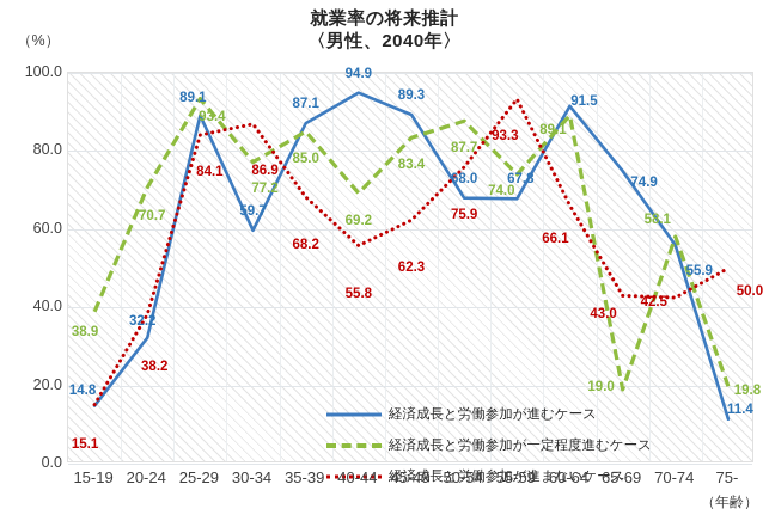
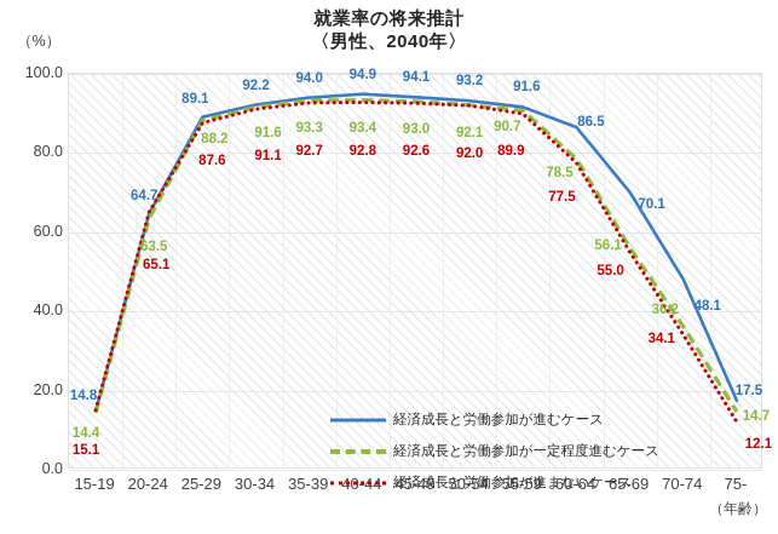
経済成長と労働参加が一定程度進むケース/15-19: 38.9 -> 14.4
経済成長と労働参加が進むケース/20-24: 32.2 -> 64.7
経済成長と労働参加が一定程度進むケース/20-24: 70.7 -> 63.5
経済成長と労働参加が進まないケース/20-24: 38.2 -> 65.1
経済成長と労働参加が一定程度進むケース/25-29: 93.4 -> 88.2
経済成長と労働参加が進まないケース/25-29: 84.1 -> 87.6
経済成長と労働参加が進むケース/30-34: 59.7 -> 92.2
経済成長と労働参加が一定程度進むケース/30-34: 77.2 -> 91.6
経済成長と労働参加が進まないケース/30-34: 86.9 -> 91.1
経済成長と労働参加が進むケース/35-39: 87.1 -> 94.0
経済成長と労働参加が一定程度進むケース/35-39: 85.0 -> 93.3
経済成長と労働参加が進まないケース/35-39: 68.2 -> 92.7
経済成長と労働参加が一定程度進むケース/40-44: 69.2 -> 93.4
経済成長と労働参加が進まないケース/40-44: 55.8 -> 92.8
経済成長と労働参加が進むケース/45-49: 89.3 -> 94.1
経済成長と労働参加が一定程度進むケース/45-49: 83.4 -> 93.0
経済成長と労働参加が進まないケース/45-49: 62.3 -> 92.6
経済成長と労働参加が進むケース/50-54: 68.0 -> 93.2
経済成長と労働参加が一定程度進むケース/50-54: 87.7 -> 92.1
経済成長と労働参加が進まないケース/50-54: 75.9 -> 92.0
経済成長と労働参加が進むケース/55-59: 67.8 -> 91.6
経済成長と労働参加が一定程度進むケース/55-59: 74.0 -> 90.7
経済成長と労働参加が進まないケース/55-59: 93.3 -> 89.9
経済成長と労働参加が進むケース/60-64: 91.5 -> 86.5
経済成長と労働参加が一定程度進むケース/60-64: 89.1 -> 78.5
経済成長と労働参加が進まないケース/60-64: 66.1 -> 77.5
経済成長と労働参加が進むケース/65-69: 74.9 -> 70.1
経済成長と労働参加が一定程度進むケース/65-69: 19.0 -> 56.1
経済成長と労働参加が進まないケース/65-69: 43.0 -> 55.0
経済成長と労働参加が進むケース/70-74: 55.9 -> 48.1
経済成長と労働参加が一定程度進むケース/70-74: 58.1 -> 36.2
経済成長と労働参加が進まないケース/70-74: 42.5 -> 34.1
経済成長と労働参加が進むケース/75-: 11.4 -> 17.5
経済成長と労働参加が一定程度進むケース/75-: 19.8 -> 14.7
経済成長と労働参加が進まないケース/75-: 50.0 -> 12.1
